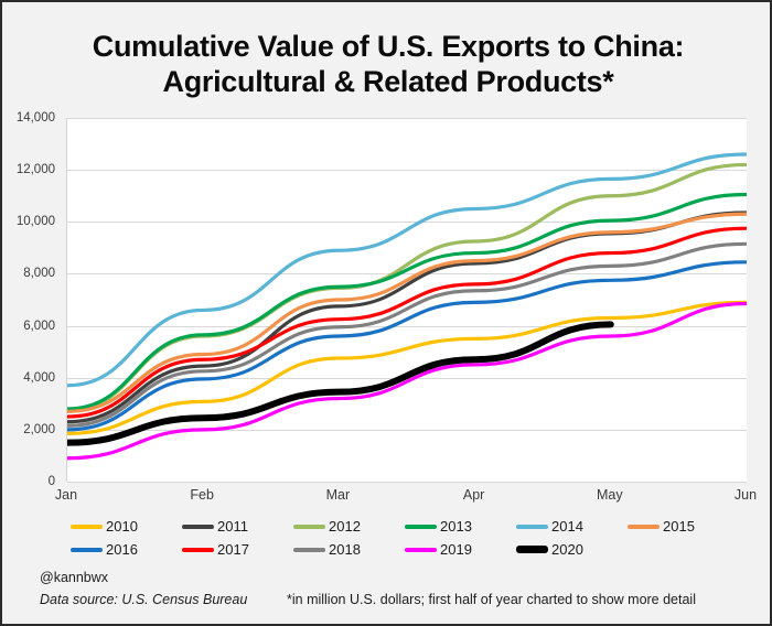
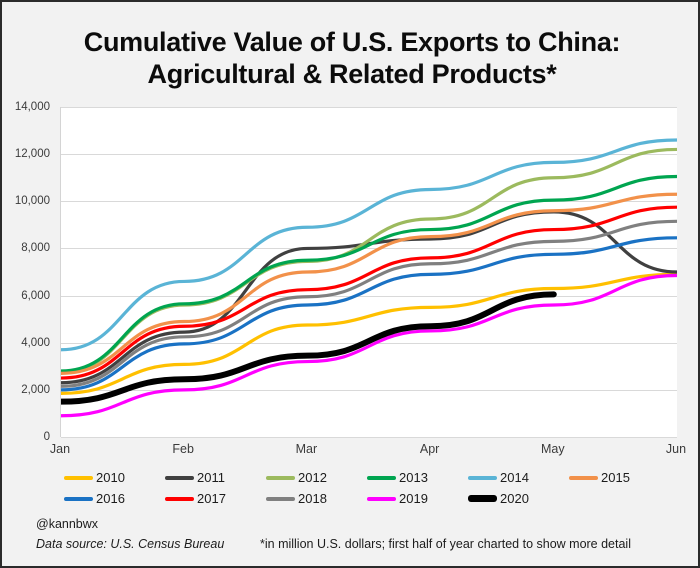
2011/Mar: 6800 -> 8000
2011/Jun: 10400 -> 7000
